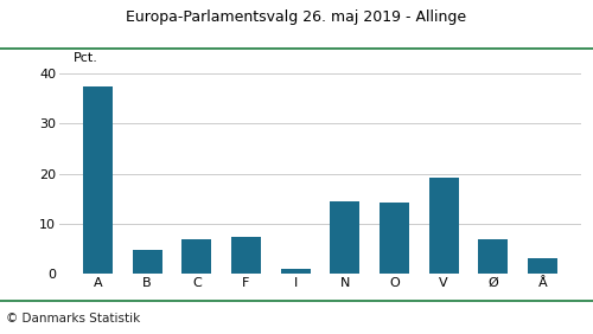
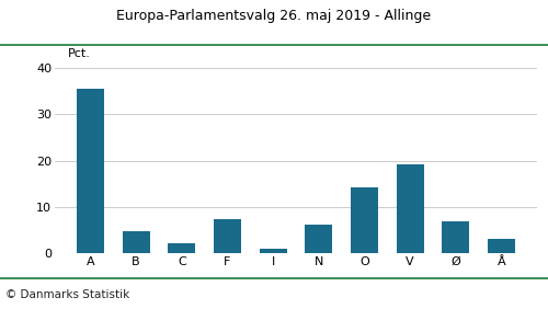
A: 37.5 -> 35.5
C: 7.0 -> 2.2
N: 14.5 -> 6.3
